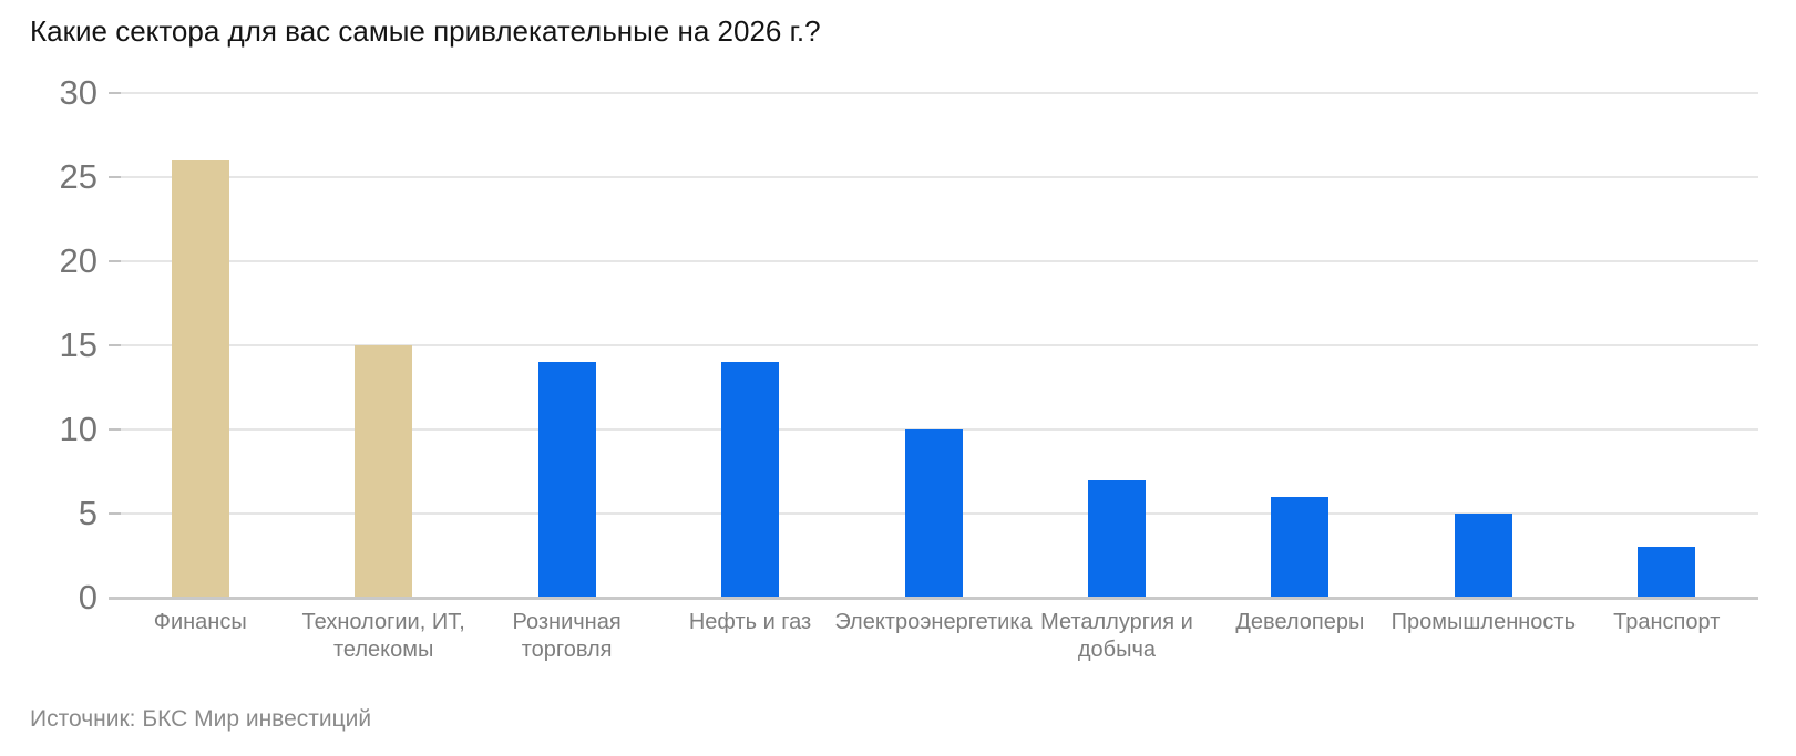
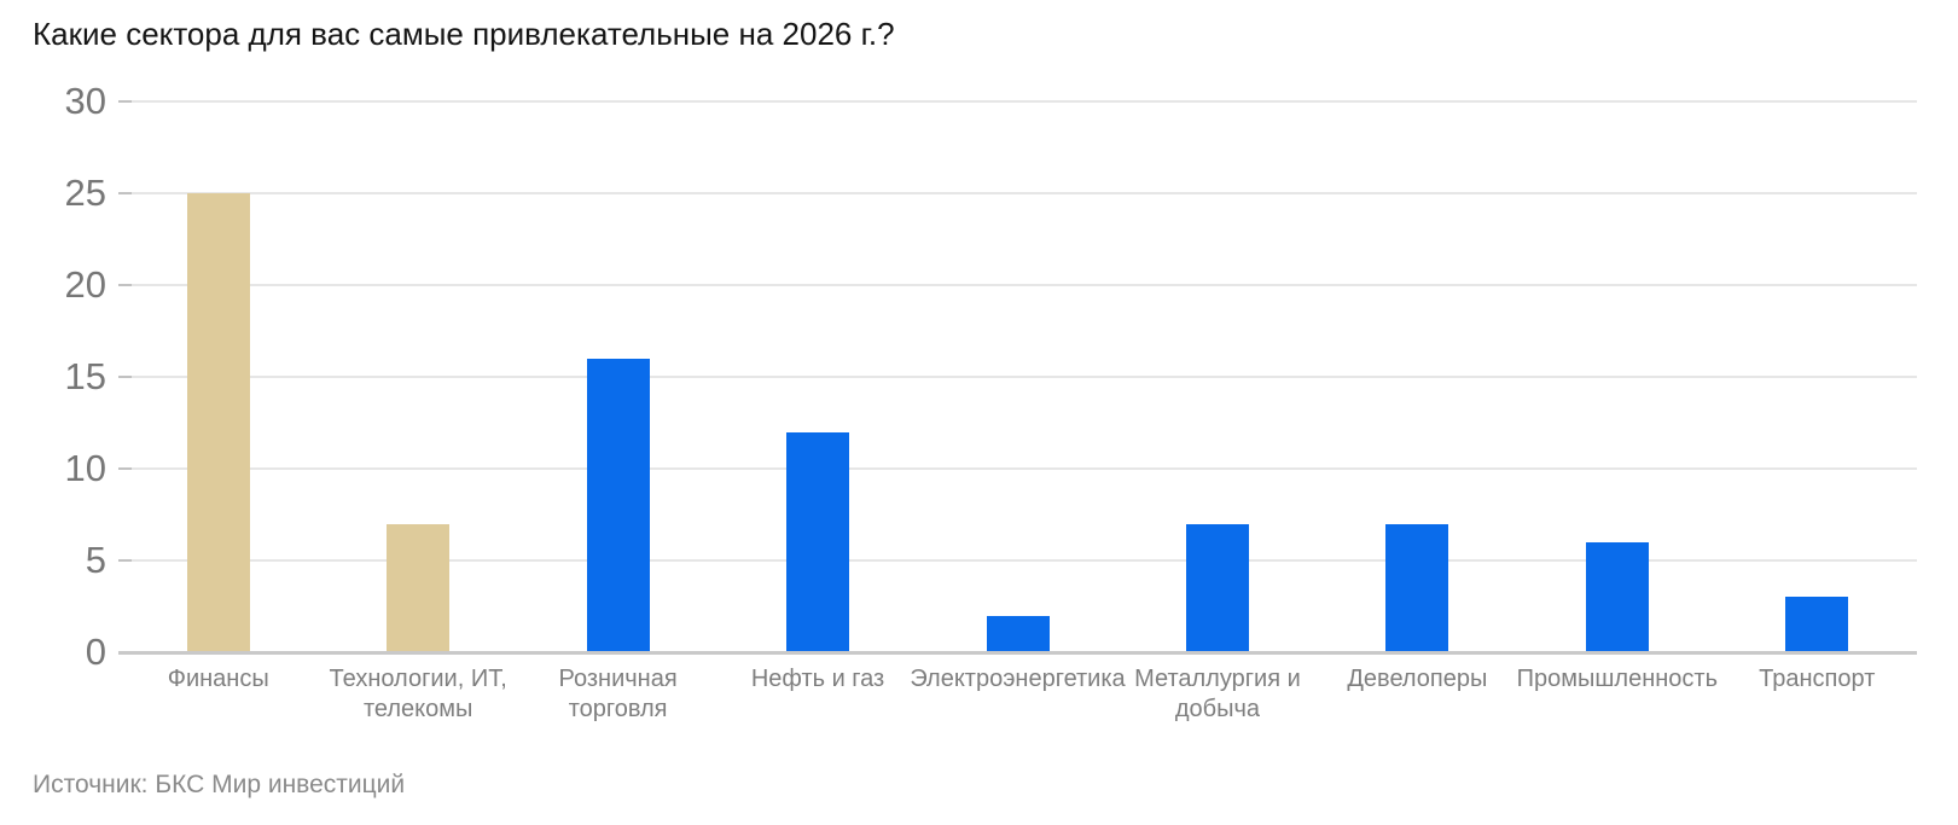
Финансы: 26 -> 25
Технологии, ИТ, телекомы: 15 -> 7
Розничная торговля: 14 -> 16
Нефть и газ: 14 -> 12
Электроэнергетика: 10 -> 2
Девелоперы: 6 -> 7
Промышленность: 5 -> 6
